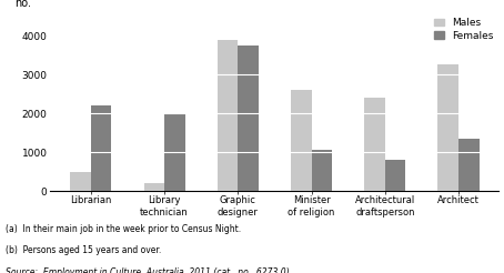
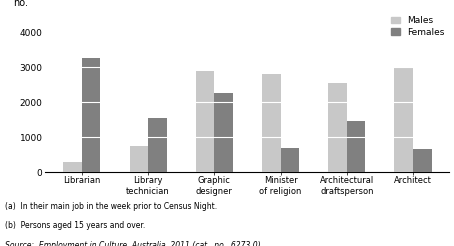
Males/Librarian: 500 -> 300
Females/Librarian: 2200 -> 3250
Males/Library technician: 200 -> 750
Females/Library technician: 2000 -> 1550
Males/Graphic designer: 3900 -> 2900
Females/Graphic designer: 3750 -> 2250
Males/Minister of religion: 2600 -> 2800
Females/Minister of religion: 1050 -> 700
Males/Architectural draftsperson: 2400 -> 2550
Females/Architectural draftsperson: 800 -> 1450
Males/Architect: 3250 -> 3000
Females/Architect: 1350 -> 650
